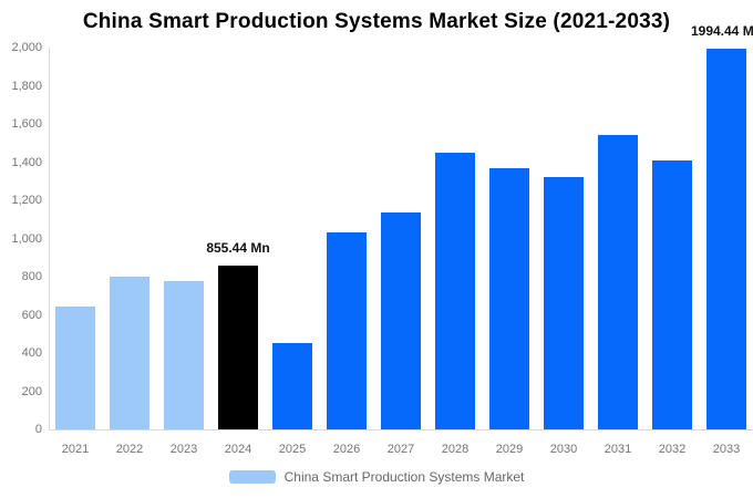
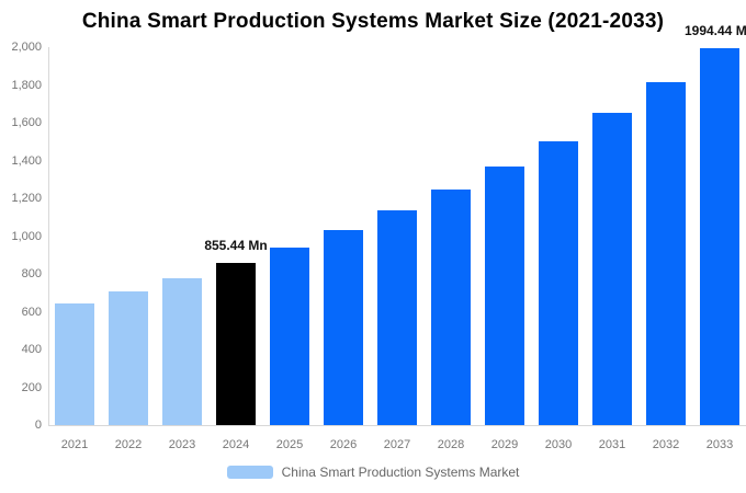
2022: 800 -> 710
2025: 450 -> 940
2028: 1450 -> 1250
2030: 1320 -> 1500
2031: 1540 -> 1650
2032: 1410 -> 1820
